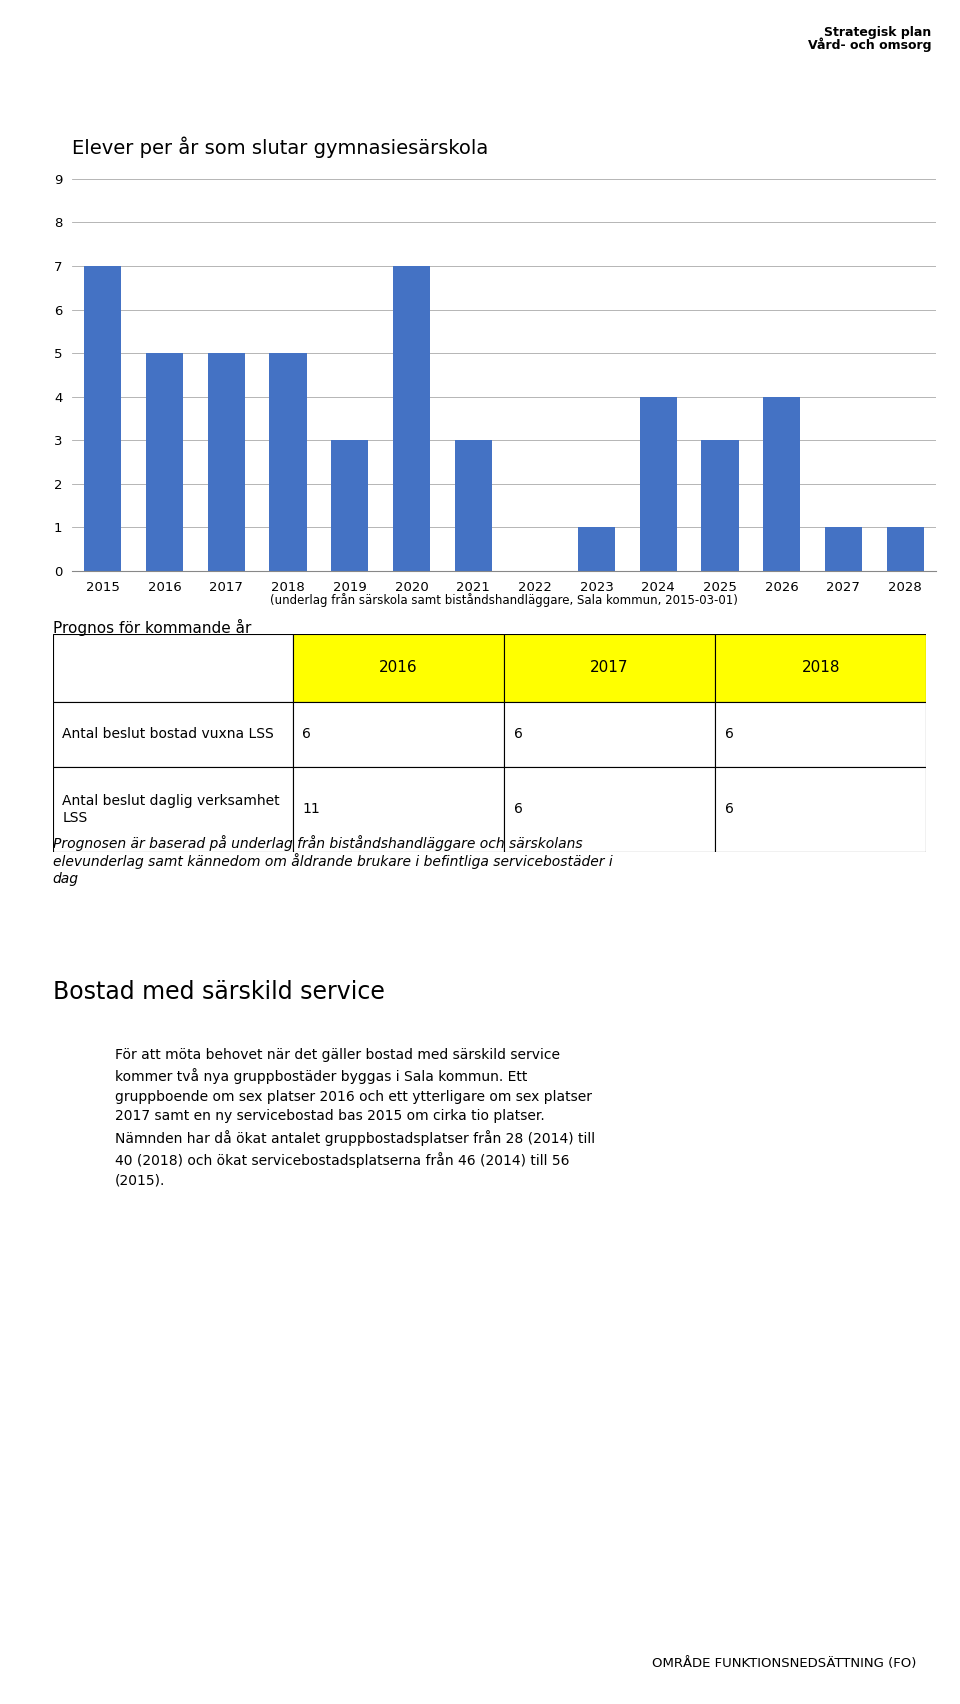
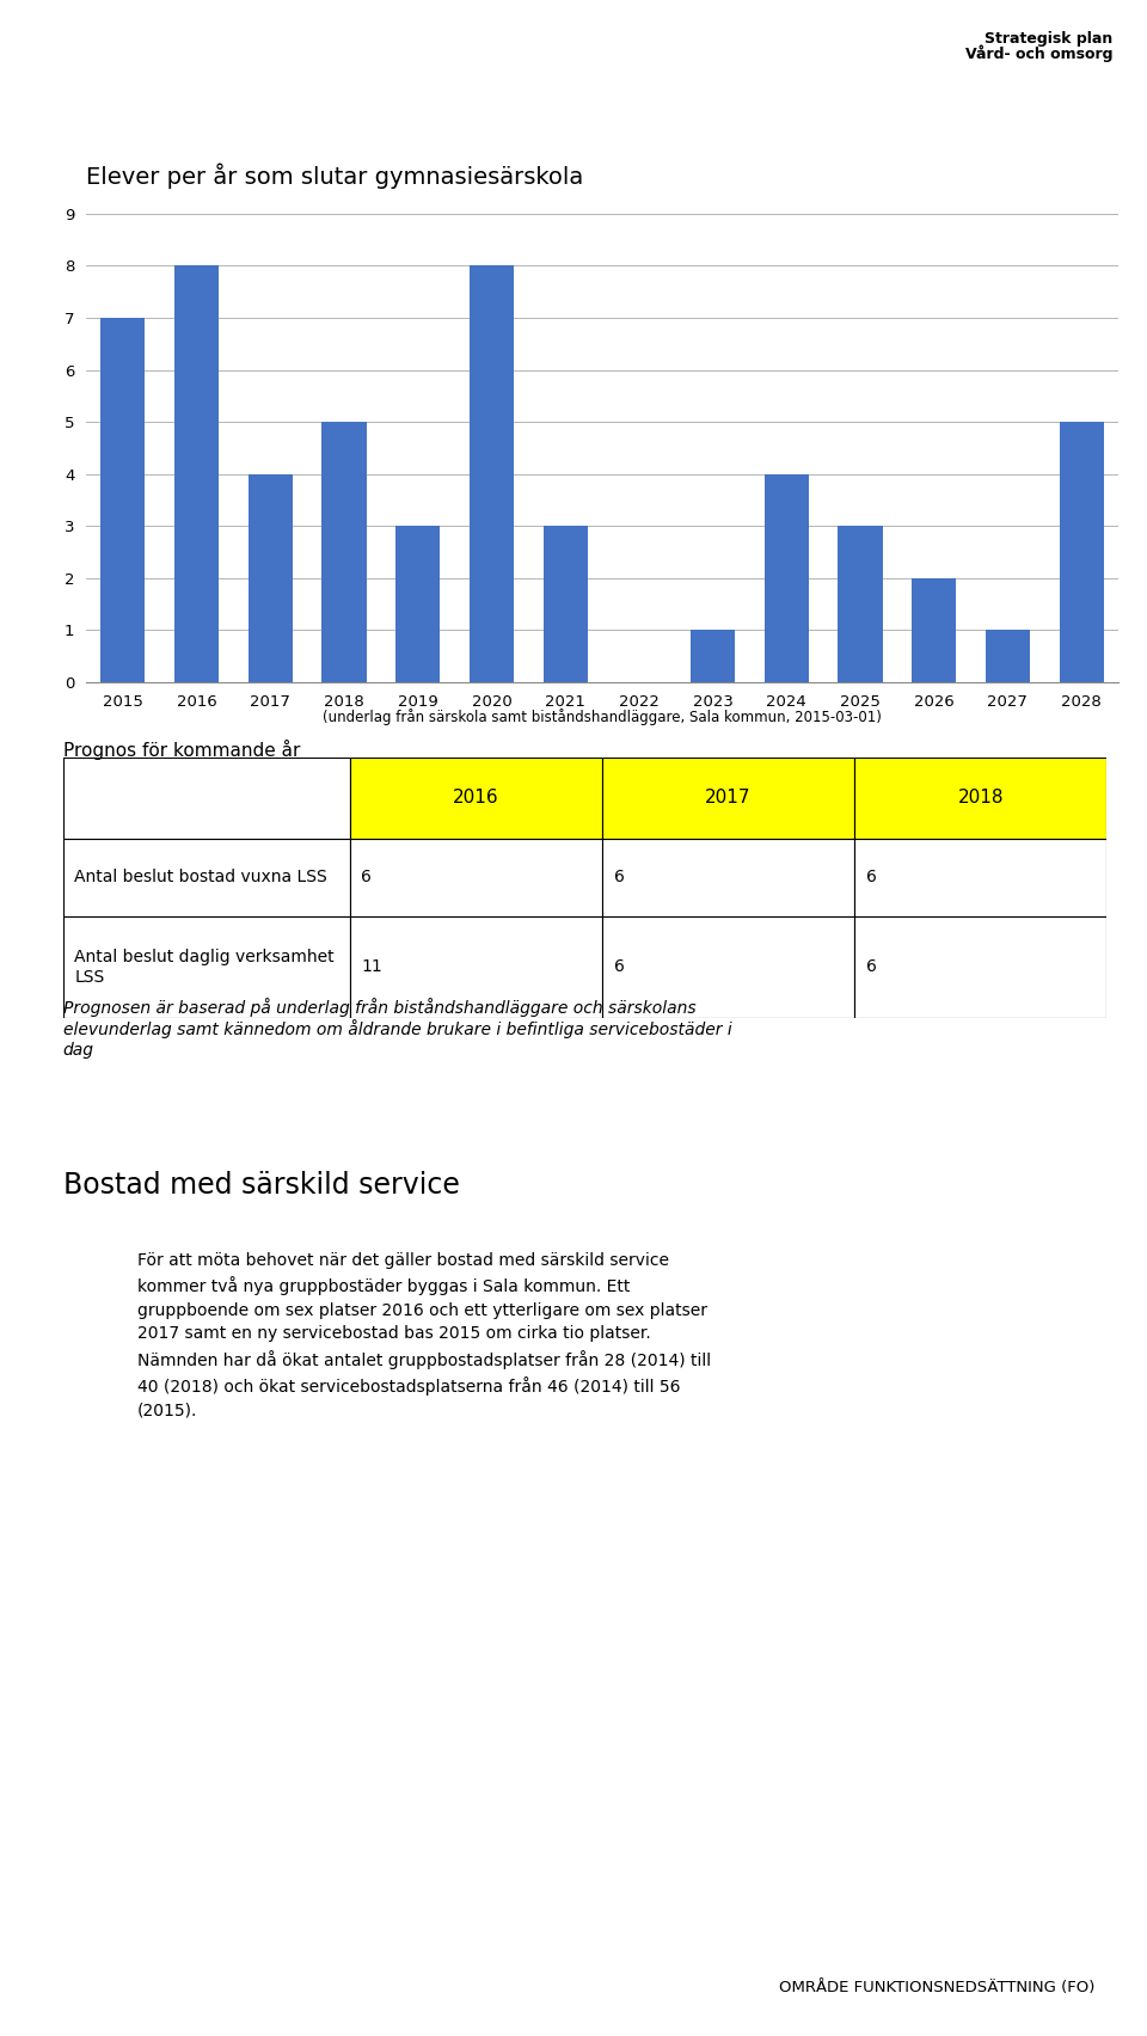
2016: 5 -> 8
2017: 5 -> 4
2020: 7 -> 8
2026: 4 -> 2
2028: 1 -> 5
